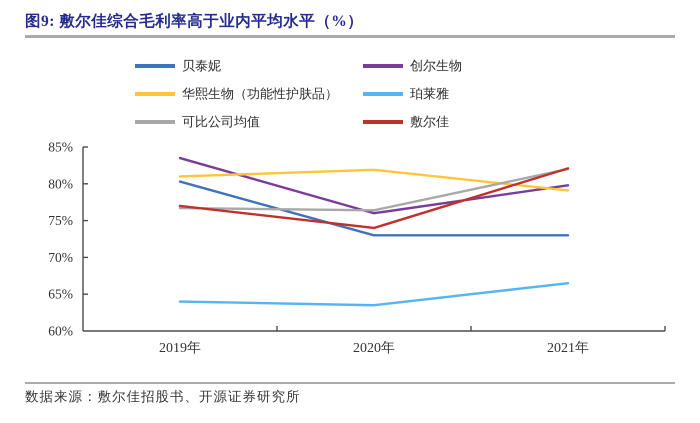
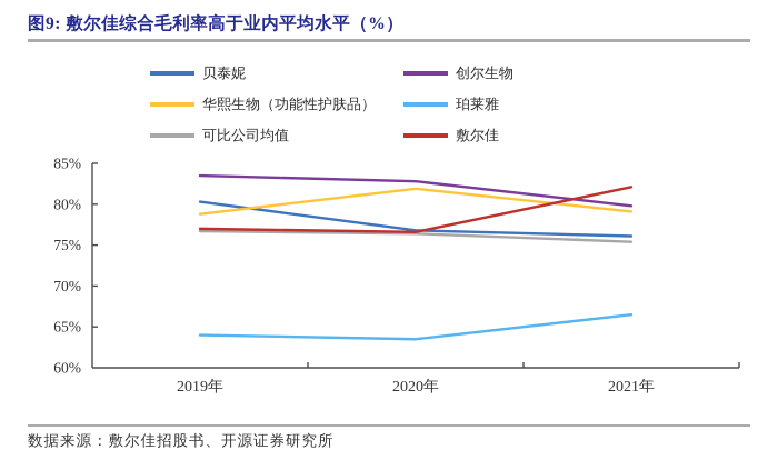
华熙生物（功能性护肤品）/2019年: 81% -> 79%
贝泰妮/2020年: 73% -> 77%
创尔生物/2020年: 76% -> 83%
敷尔佳/2020年: 74% -> 77%
贝泰妮/2021年: 73% -> 76%
可比公司均值/2021年: 82% -> 75%
